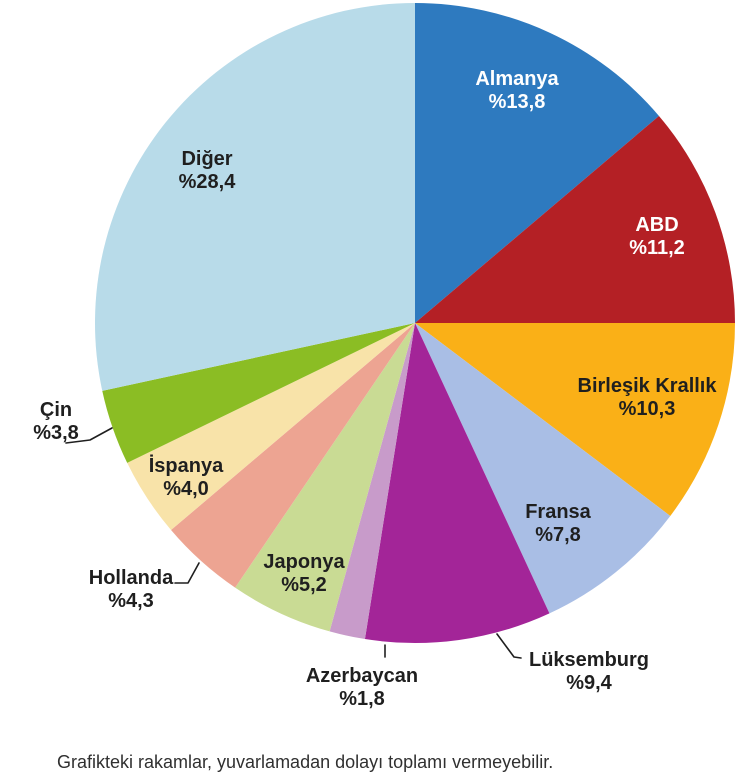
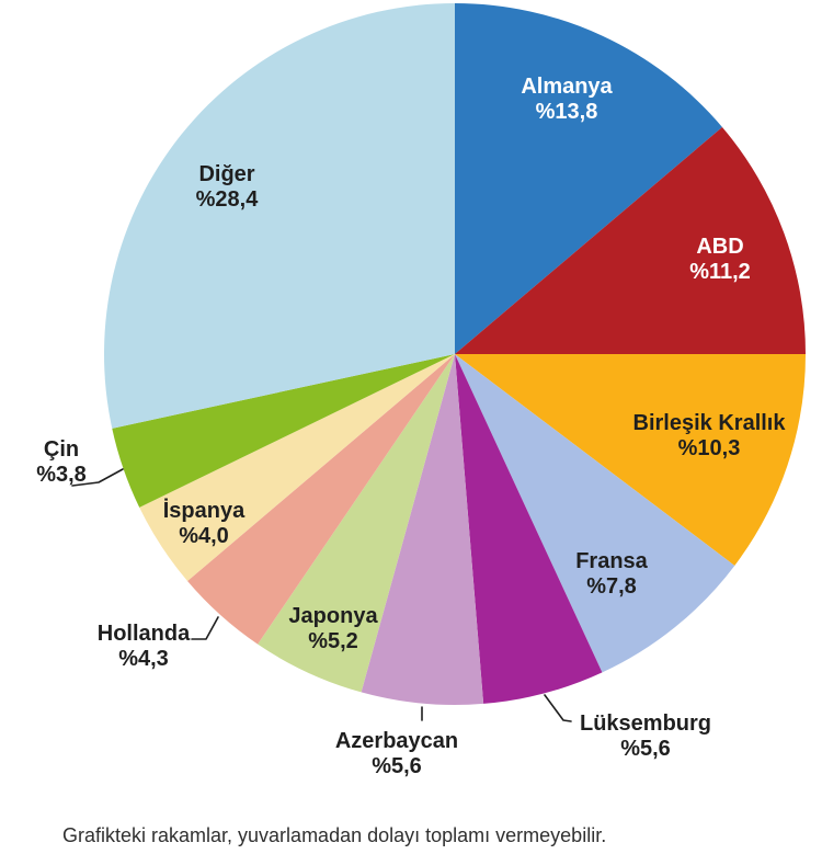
Lüksemburg: 9,4 -> 5,6
Azerbaycan: 1,8 -> 5,6
